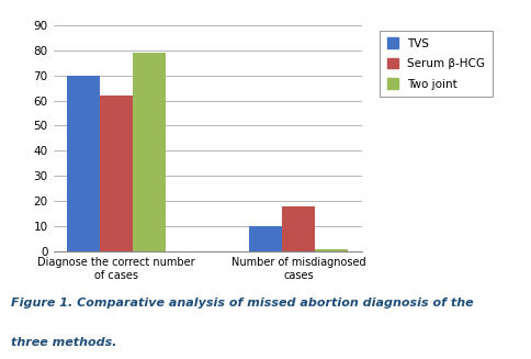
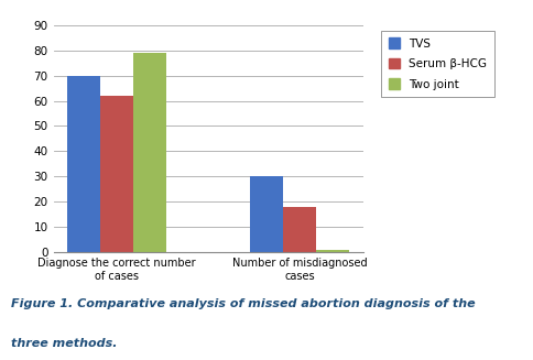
TVS/Number of misdiagnosed cases: 10 -> 30
